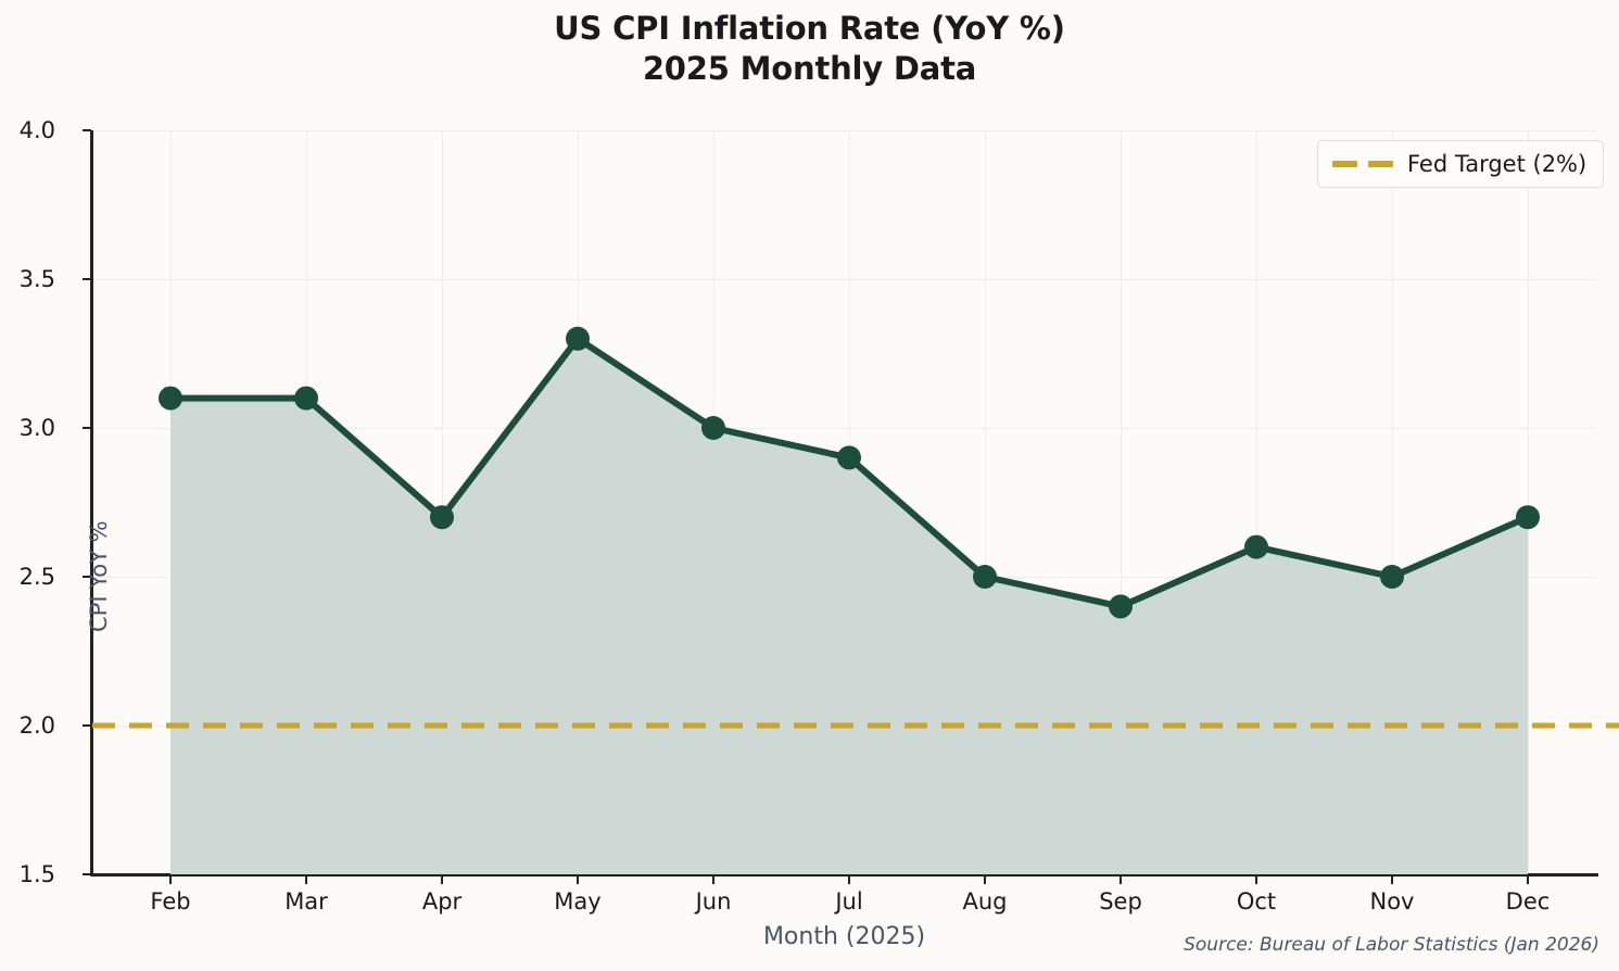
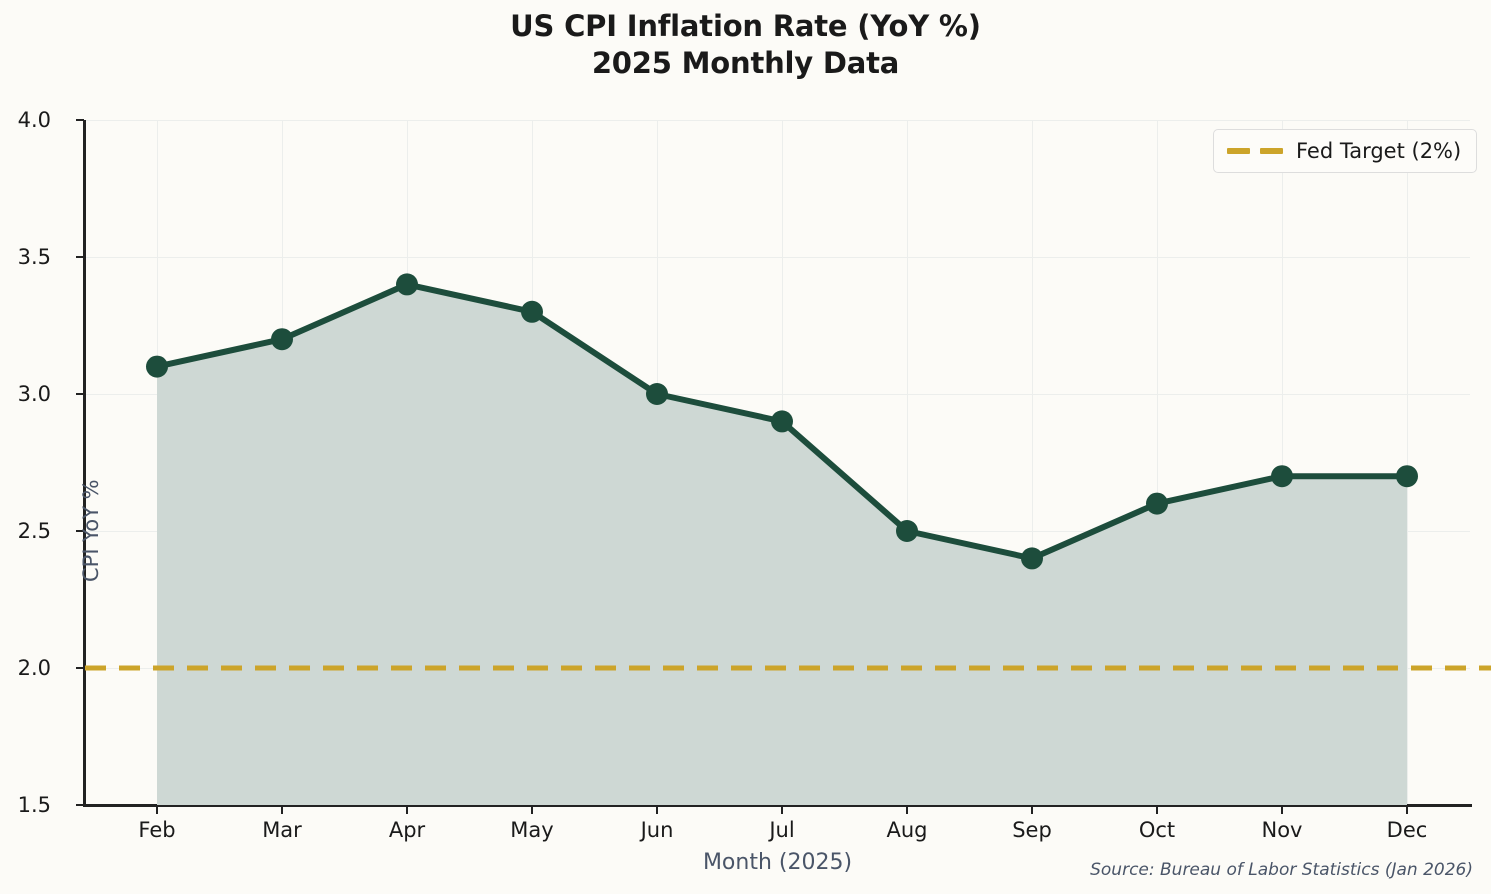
Mar: 3.1 -> 3.2
Apr: 2.7 -> 3.4
Nov: 2.5 -> 2.7
